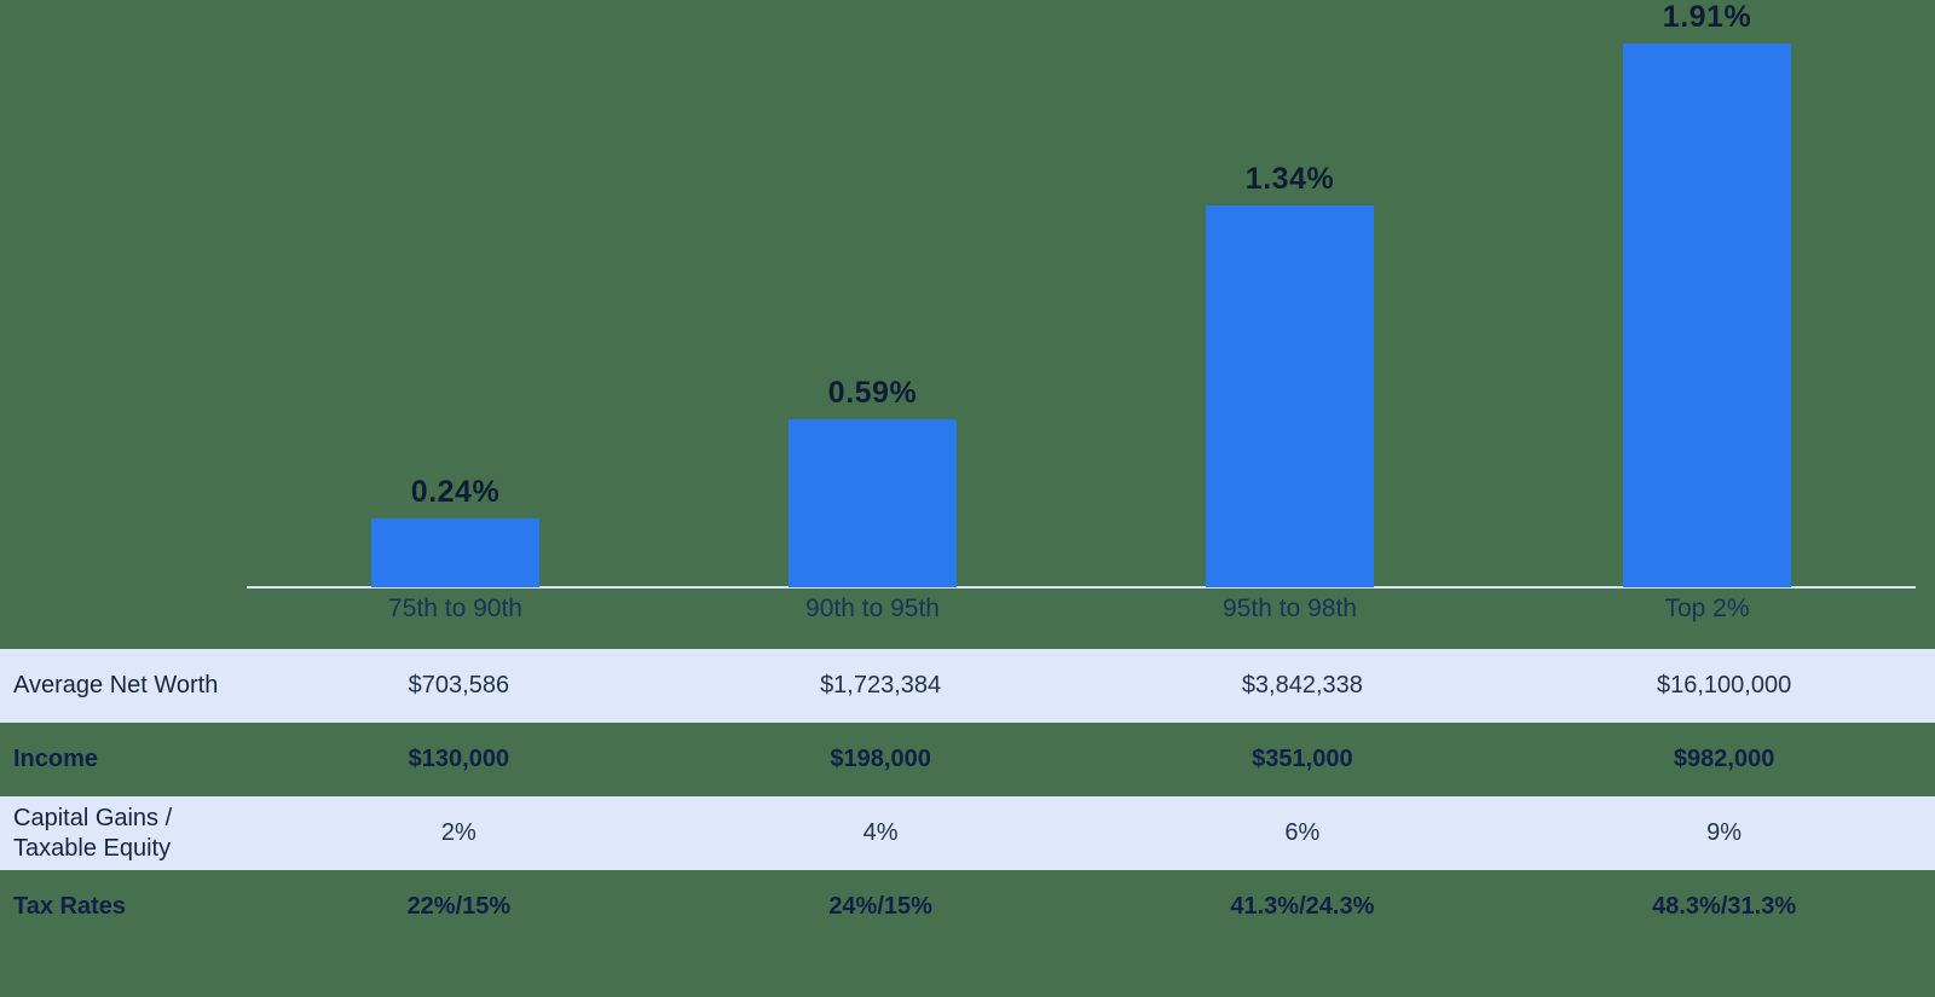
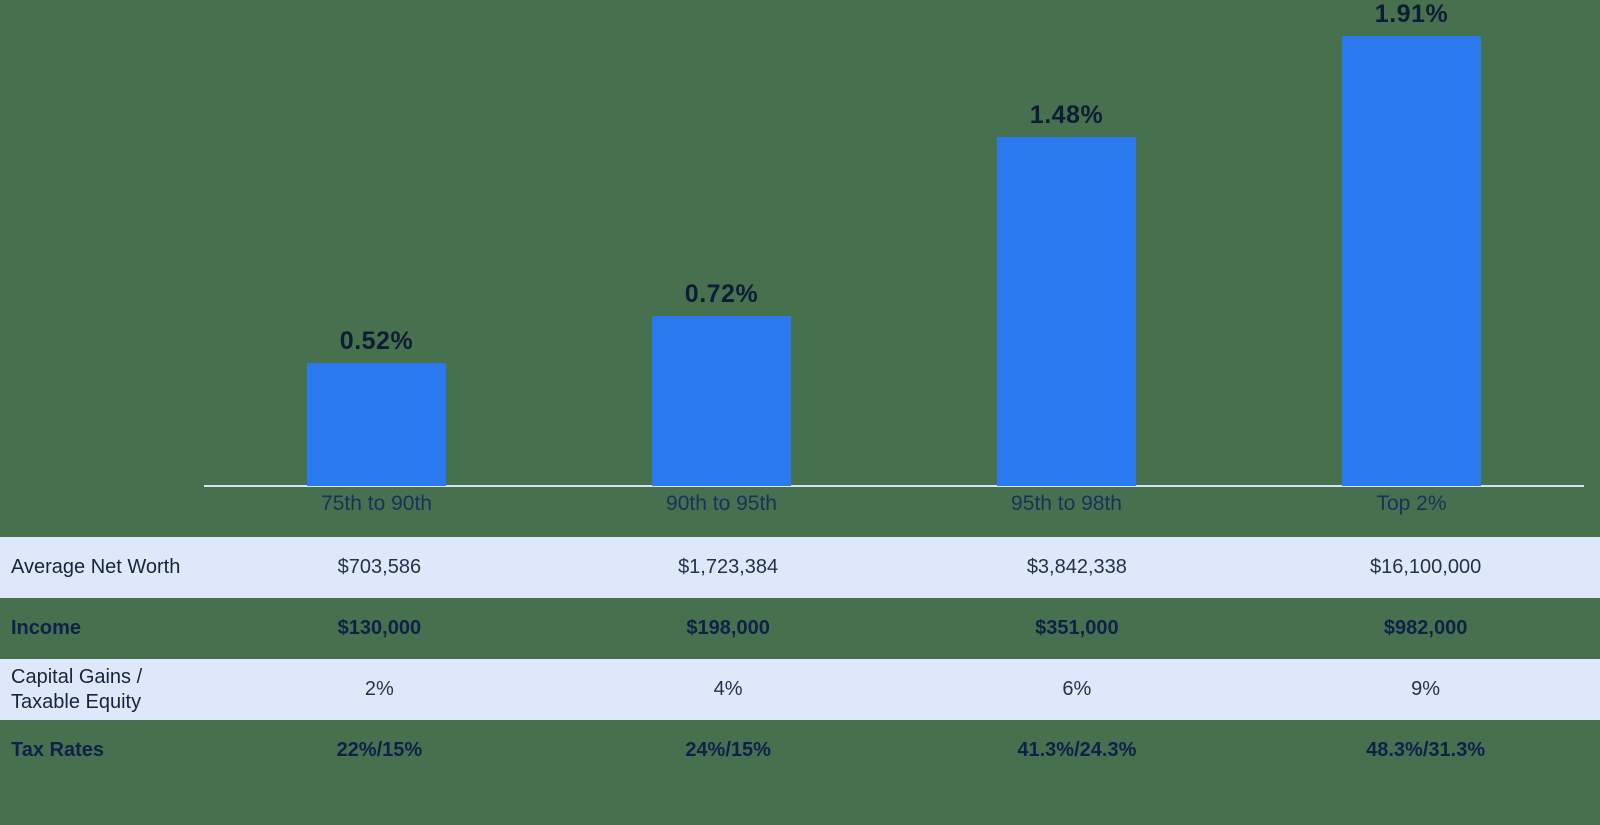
75th to 90th: 0.24% -> 0.52%
90th to 95th: 0.59% -> 0.72%
95th to 98th: 1.34% -> 1.48%
